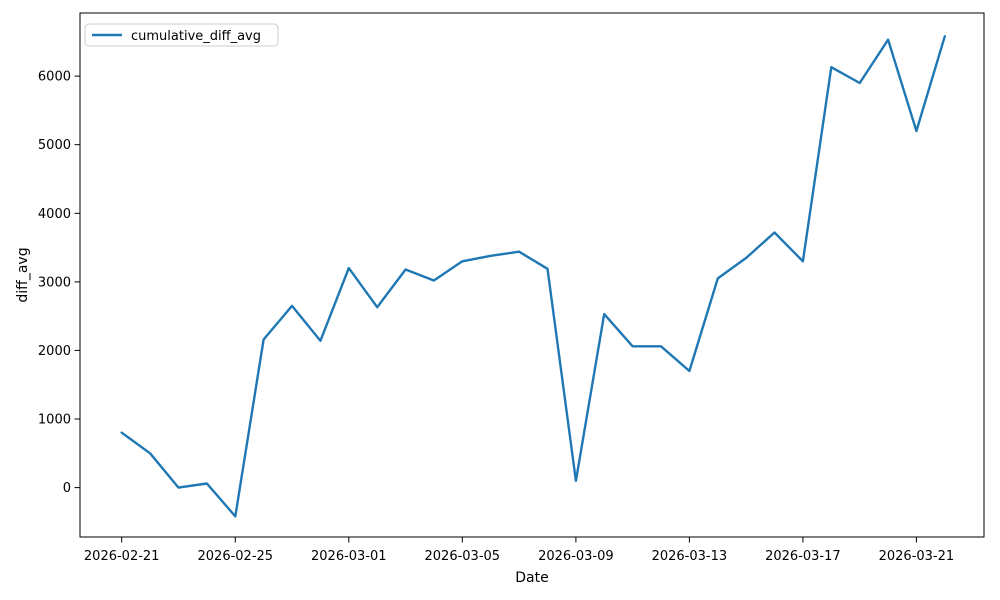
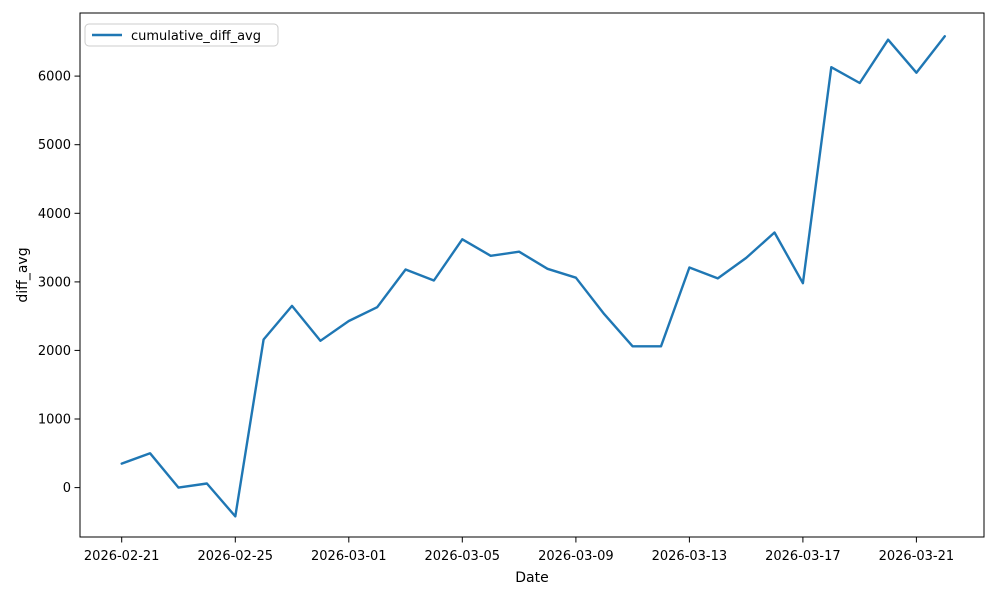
2026-02-21: 800 -> 400
2026-03-01: 3200 -> 2400
2026-03-05: 3300 -> 3600
2026-03-09: 100 -> 3100
2026-03-13: 1700 -> 3200
2026-03-17: 3300 -> 3000
2026-03-21: 5200 -> 6000
